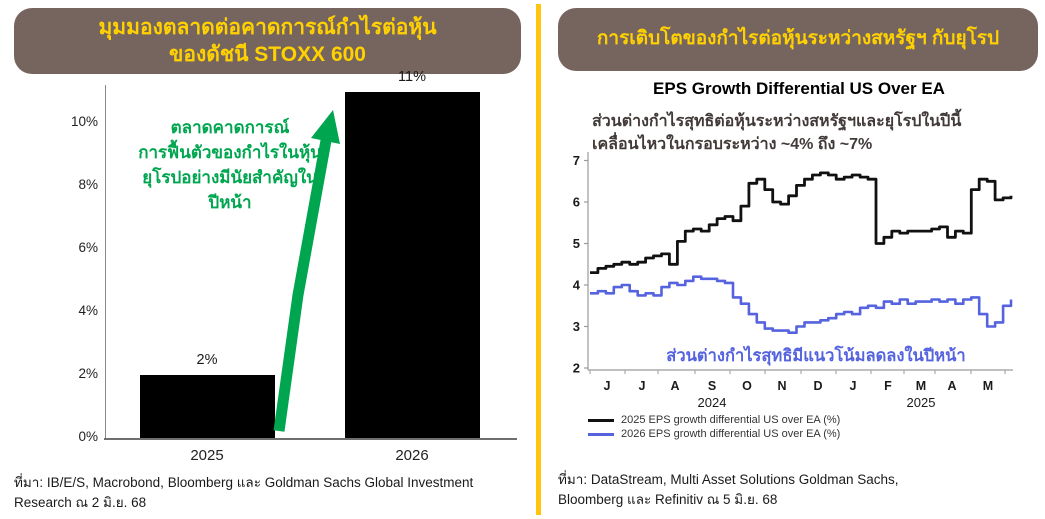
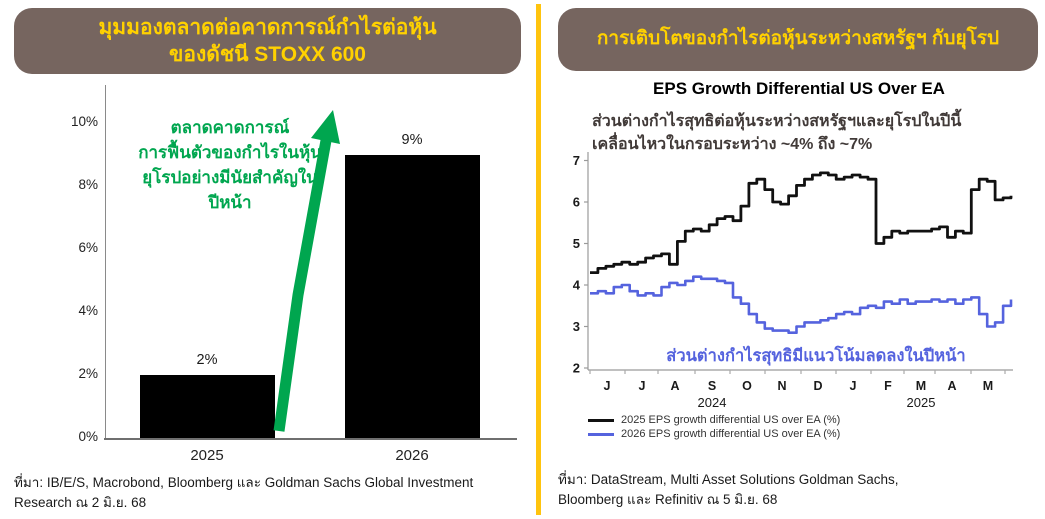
มุมมองตลาดต่อคาดการณ์กำไรต่อหุ้น ของดัชนี STOXX 600/2026: 11% -> 9%
